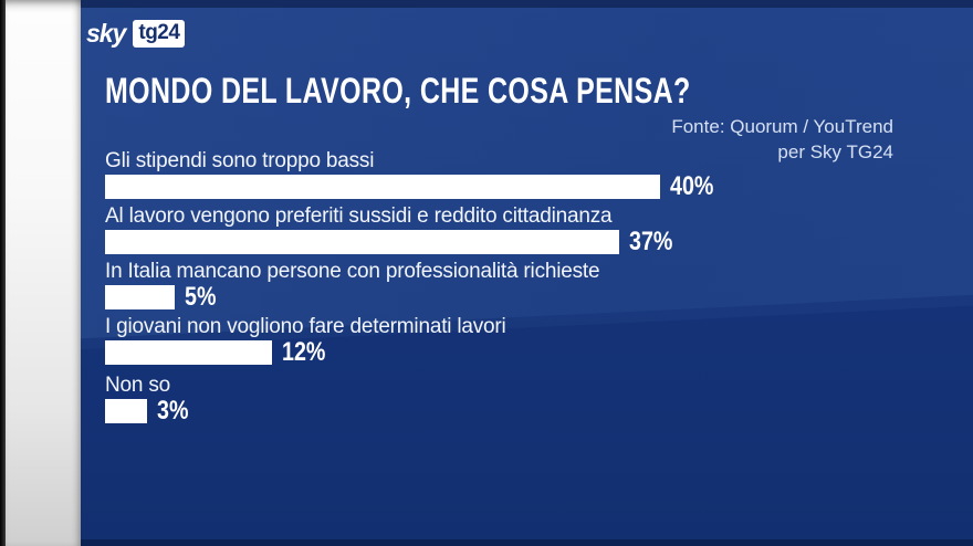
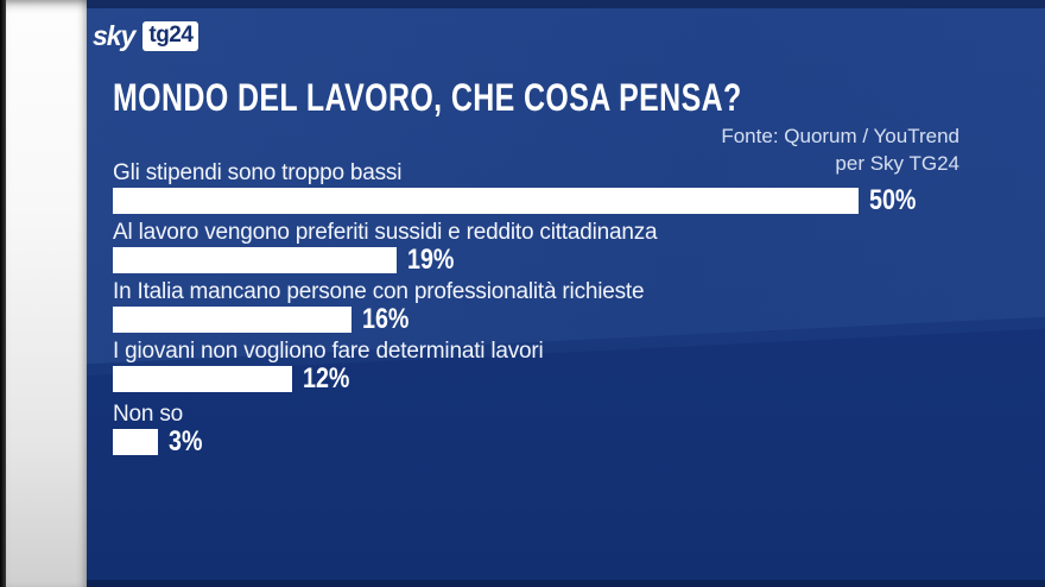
Gli stipendi sono troppo bassi: 40% -> 50%
Al lavoro vengono preferiti sussidi e reddito cittadinanza: 37% -> 19%
In Italia mancano persone con professionalità richieste: 5% -> 16%
